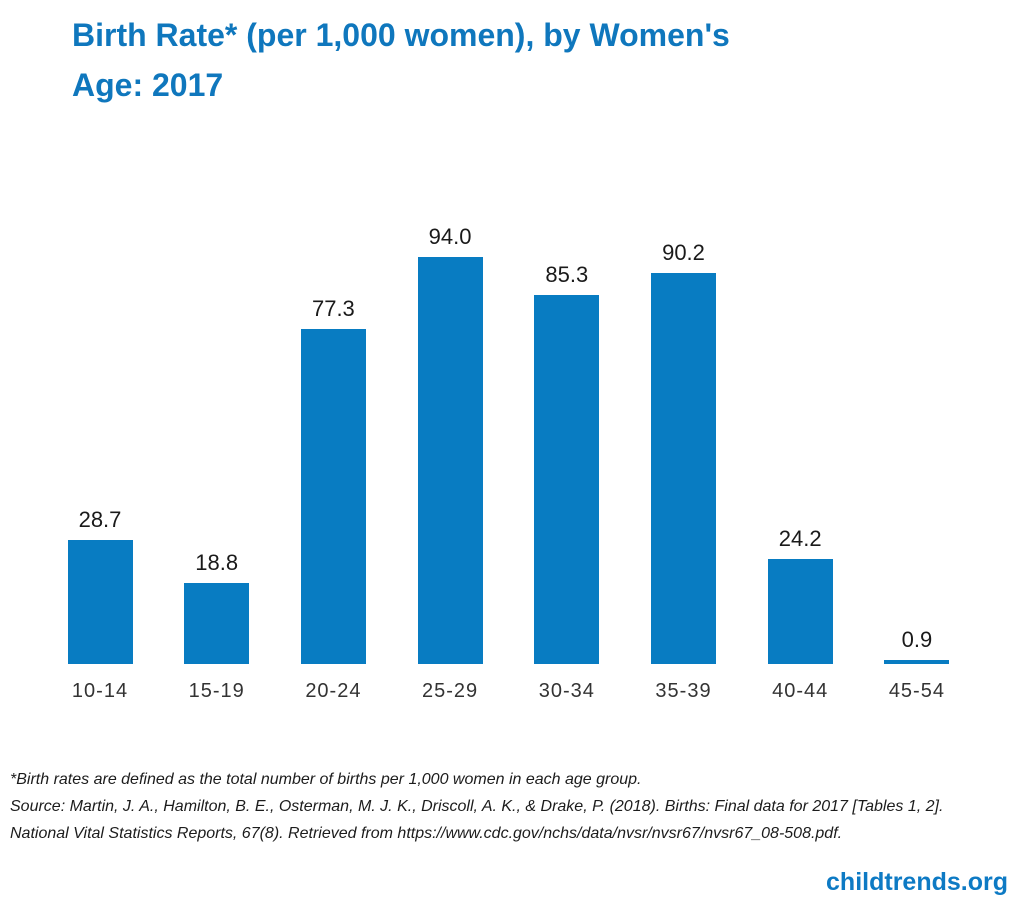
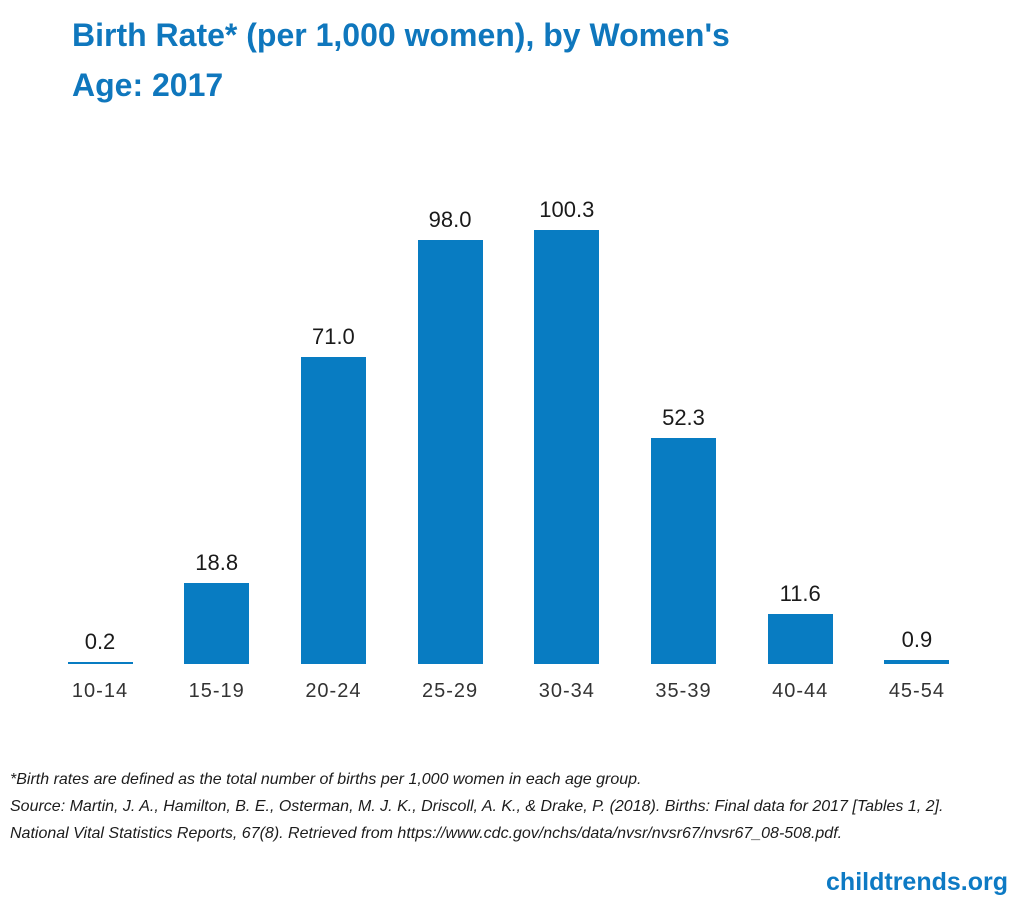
10-14: 28.7 -> 0.2
20-24: 77.3 -> 71.0
25-29: 94.0 -> 98.0
30-34: 85.3 -> 100.3
35-39: 90.2 -> 52.3
40-44: 24.2 -> 11.6
